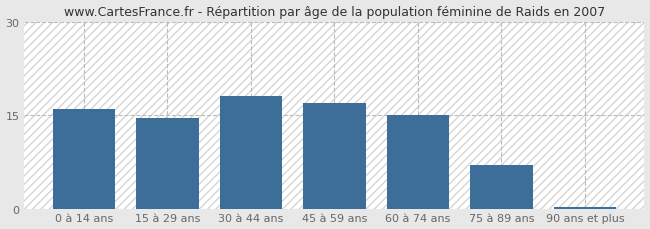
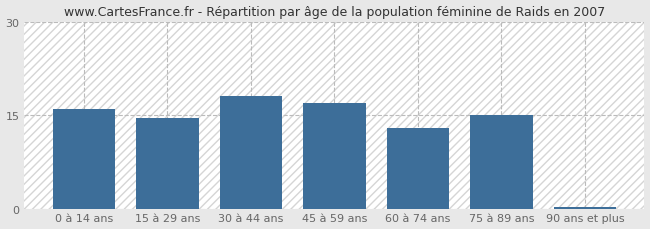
60 à 74 ans: 15.0 -> 13.0
75 à 89 ans: 7.0 -> 15.0
